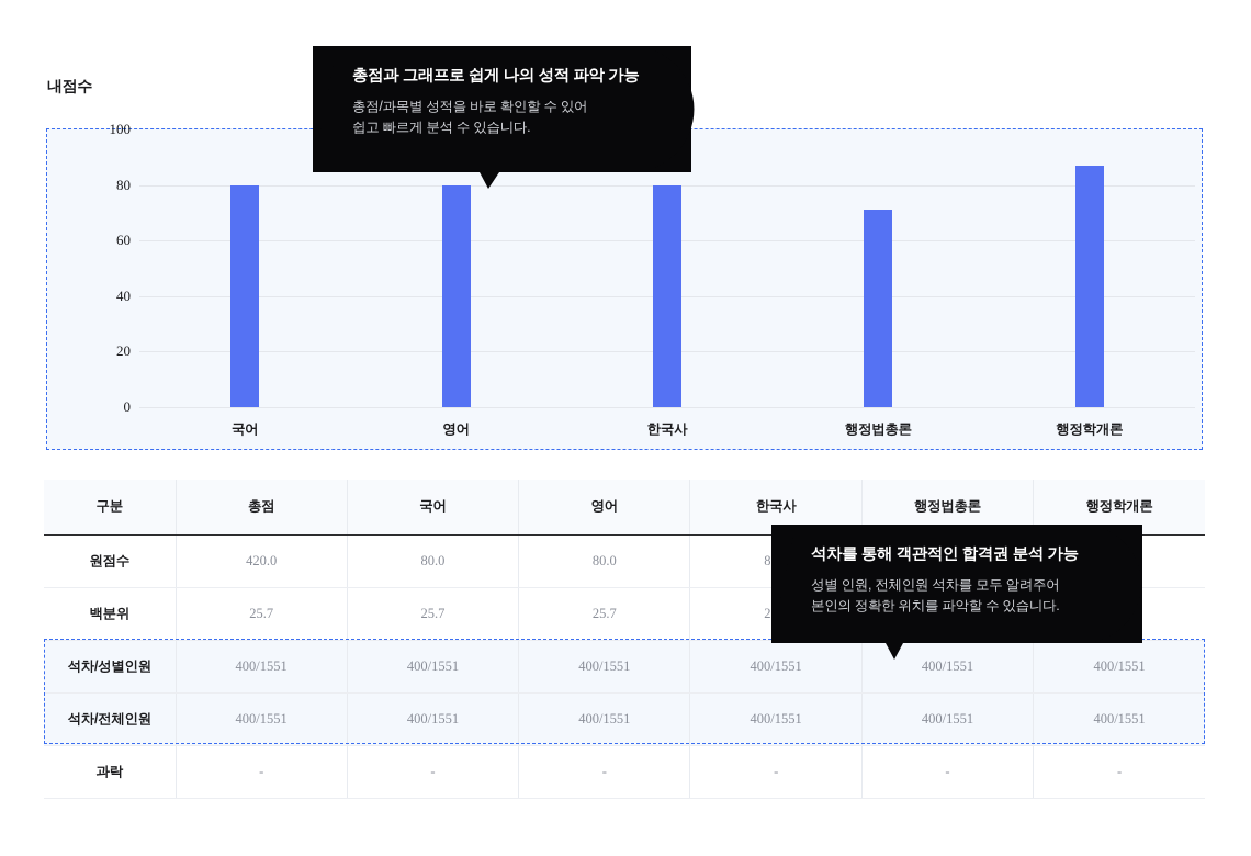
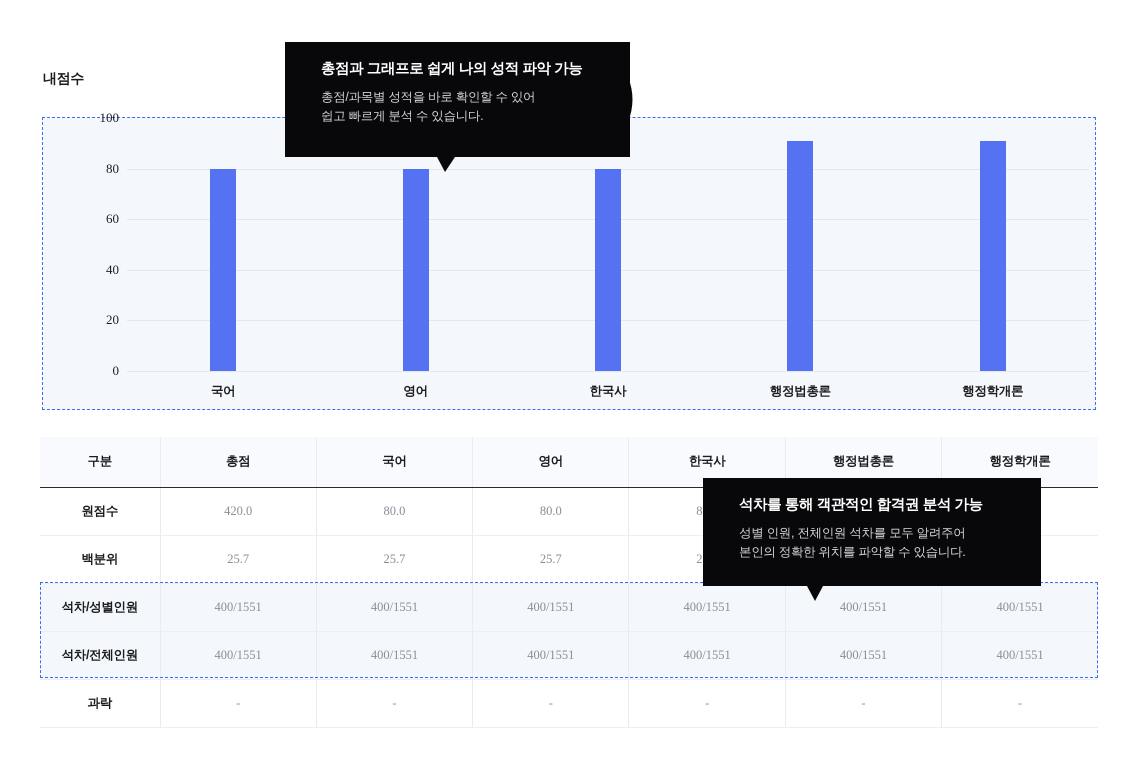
행정법총론: 71 -> 91
행정학개론: 87 -> 91
